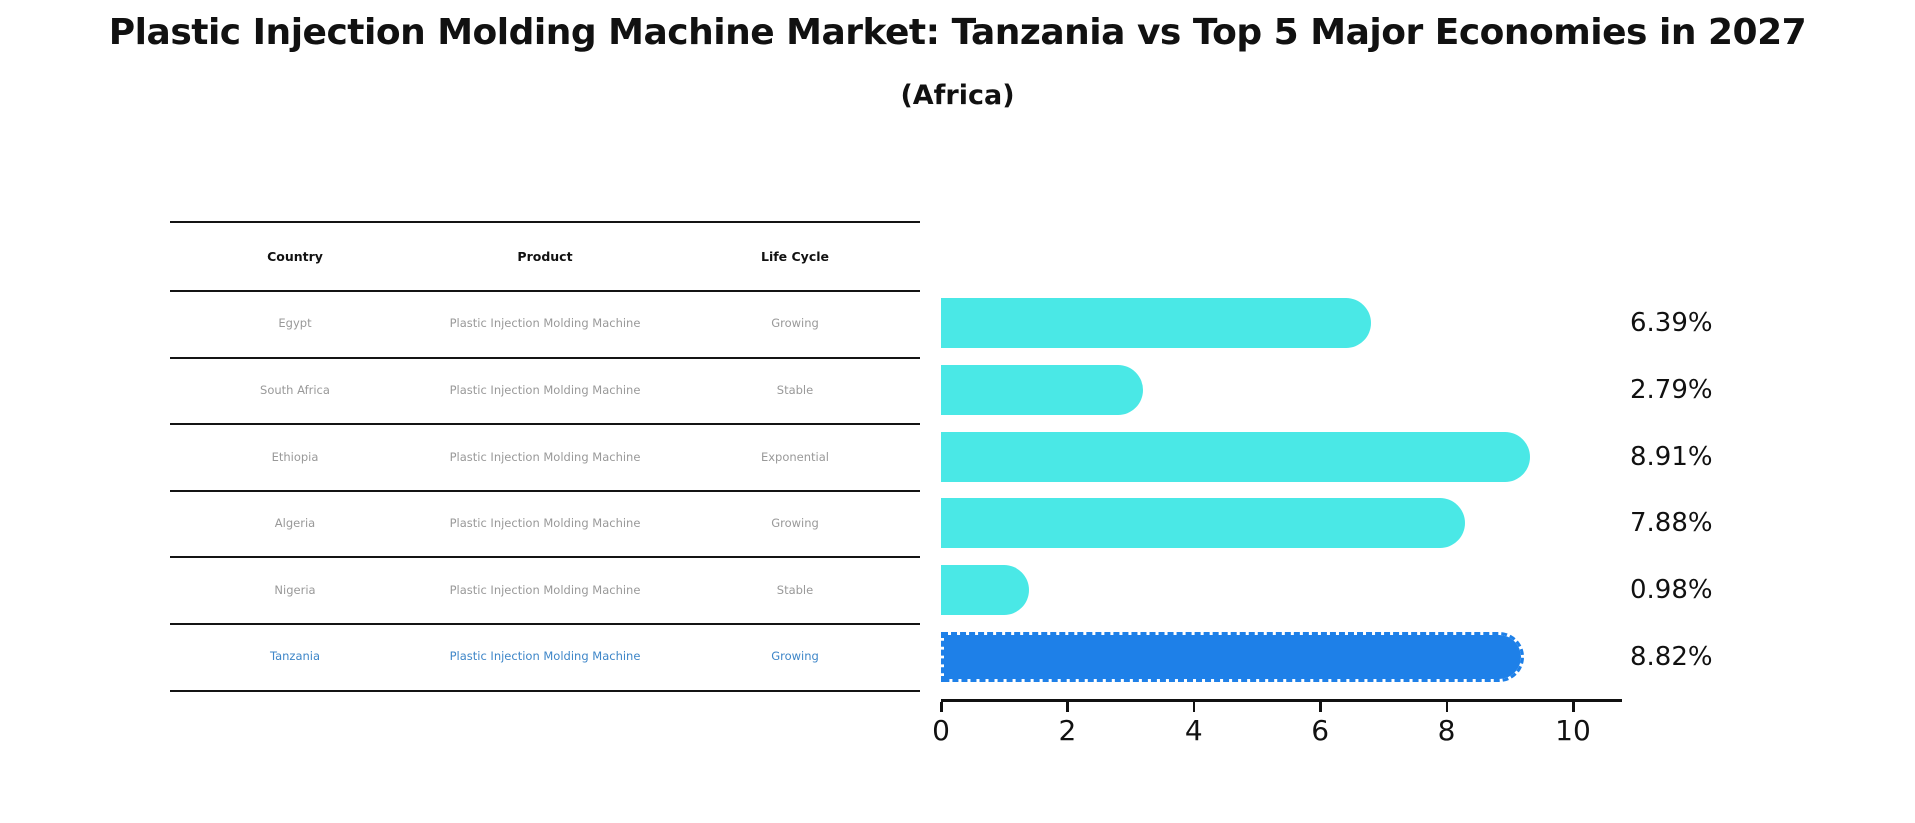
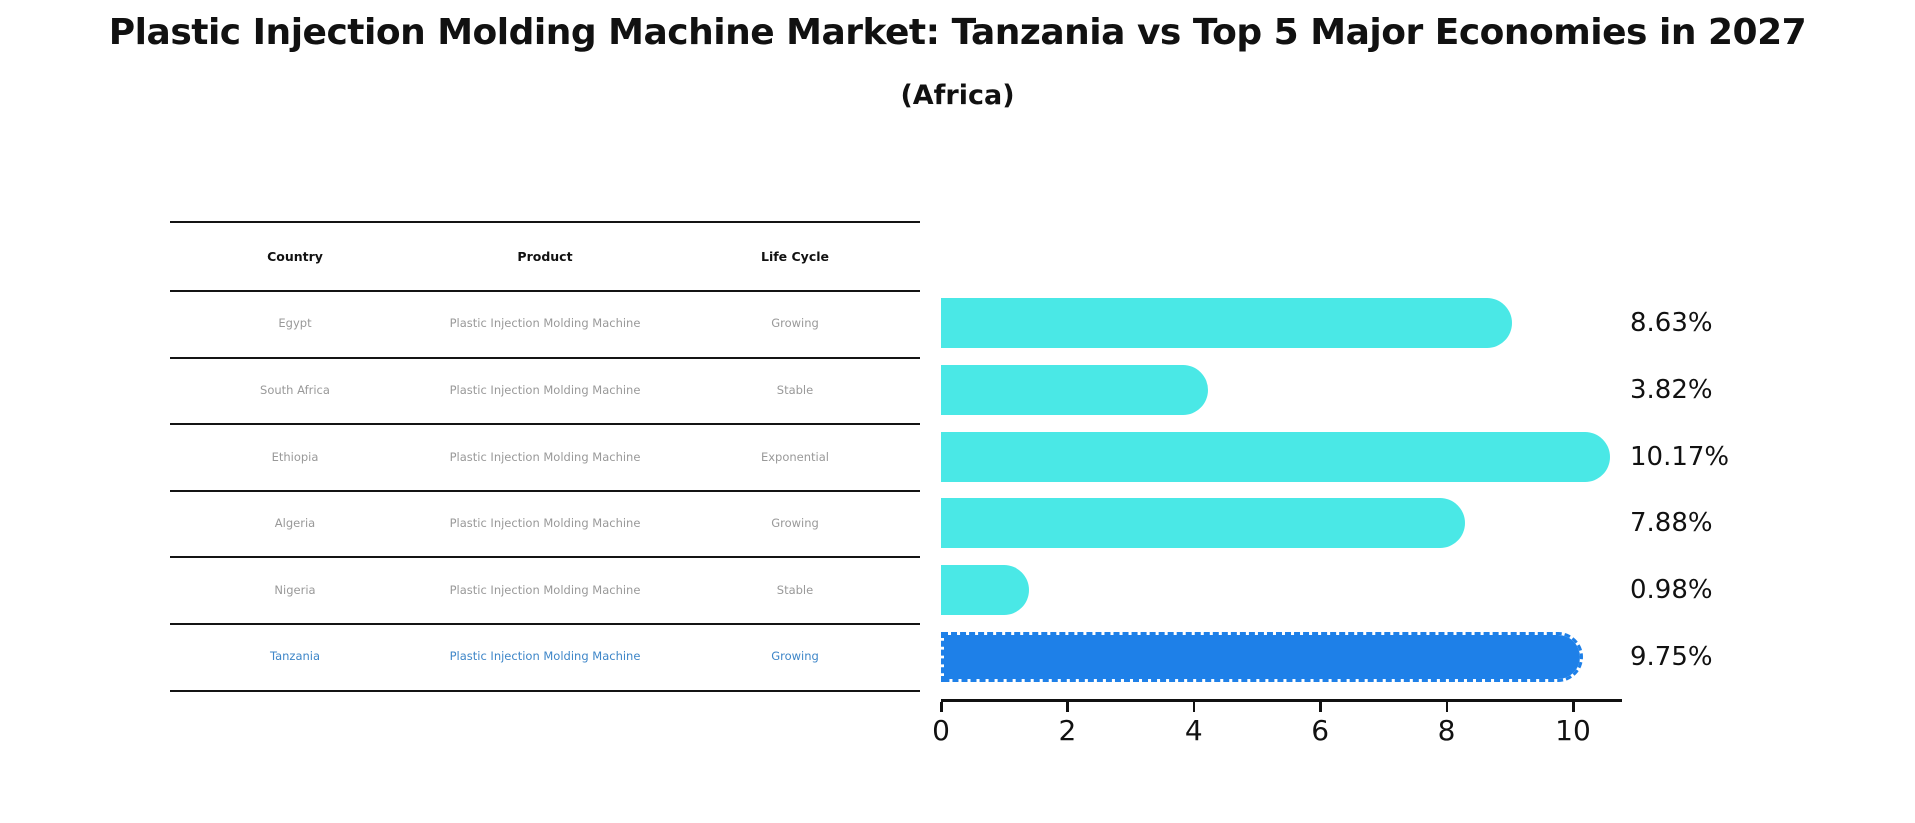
Egypt: 6.39% -> 8.63%
South Africa: 2.79% -> 3.82%
Ethiopia: 8.91% -> 10.17%
Tanzania: 8.82% -> 9.75%
